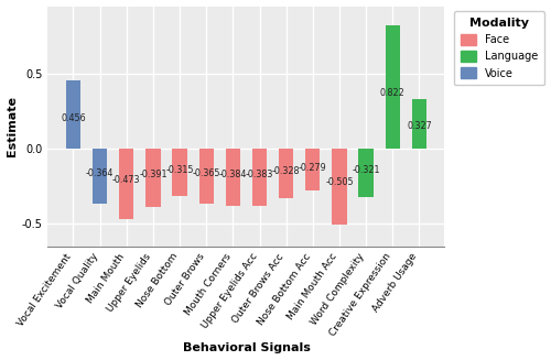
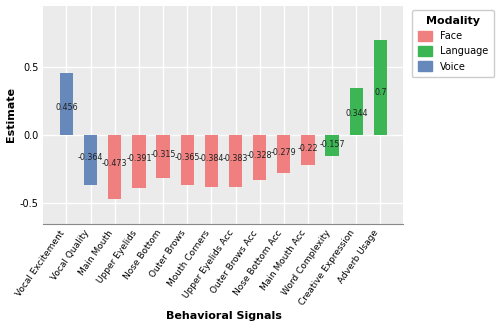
Main Mouth Acc: -0.505 -> -0.22
Word Complexity: -0.321 -> -0.157
Creative Expression: 0.822 -> 0.344
Adverb Usage: 0.327 -> 0.7
